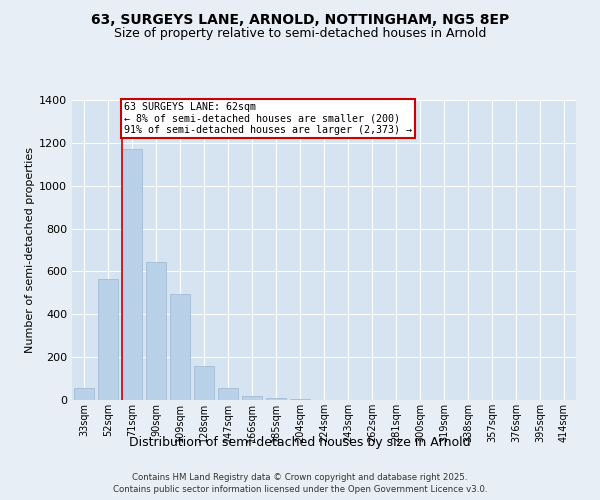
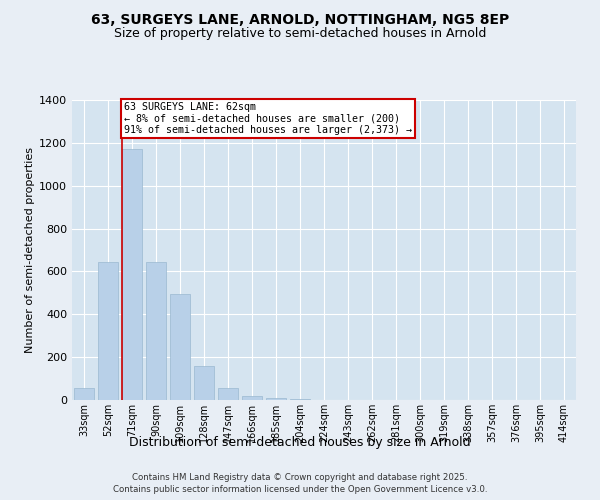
52sqm: 565 -> 645
